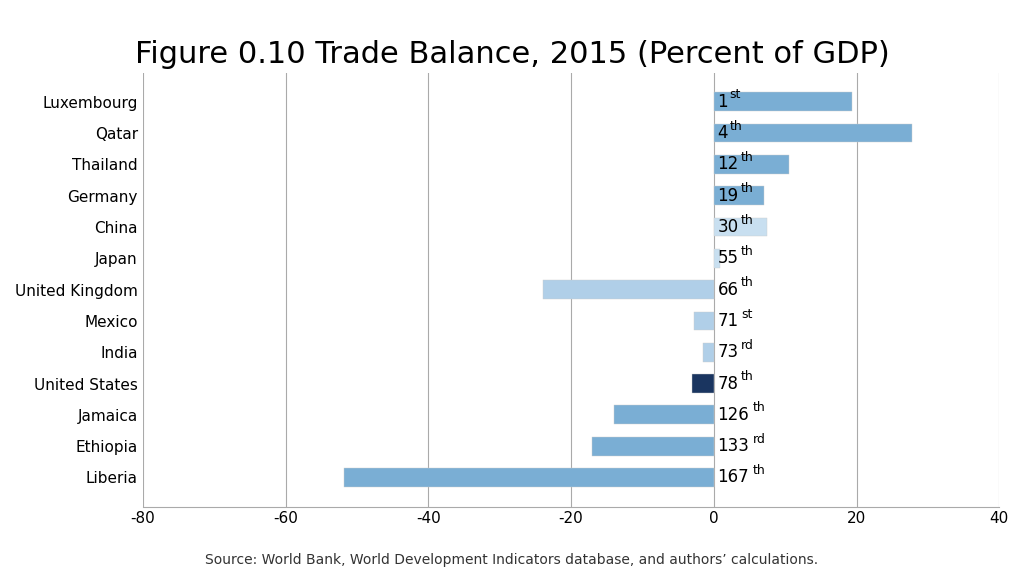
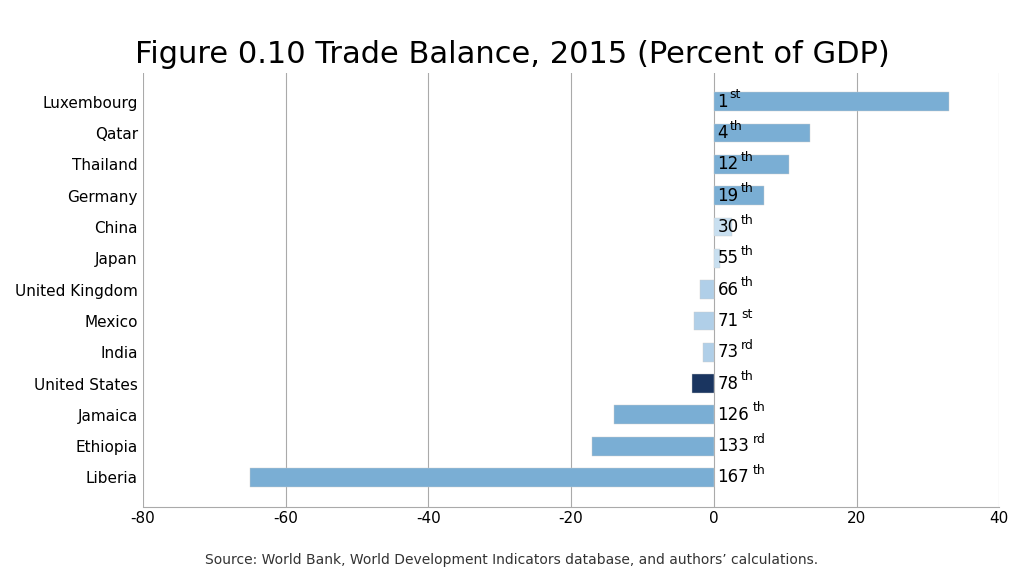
Luxembourg: 19.4 -> 33.0
Qatar: 27.8 -> 13.5
China: 7.4 -> 2.5
United Kingdom: -24.0 -> -2.0
Liberia: -51.8 -> -65.0
